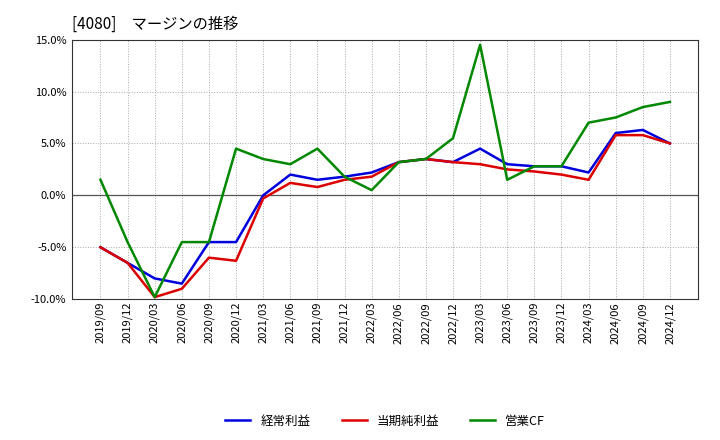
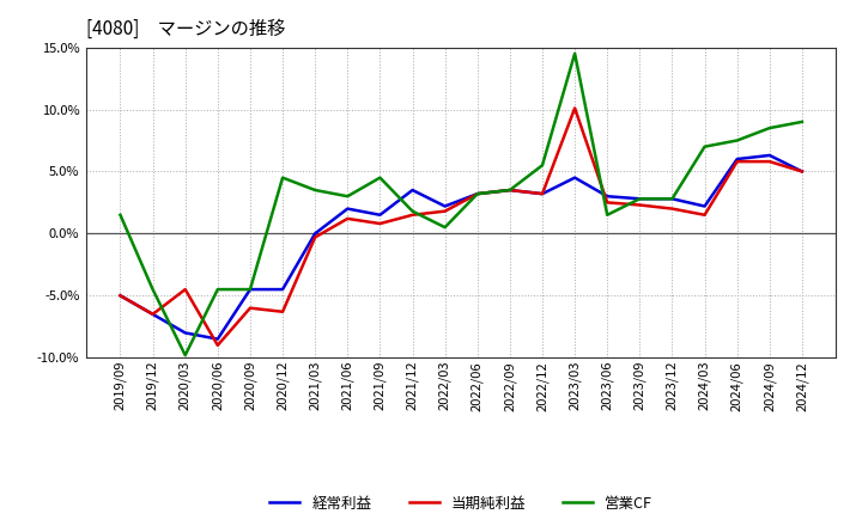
当期純利益/2020/03: -9.8% -> -4.5%
経常利益/2021/12: 1.8% -> 3.5%
当期純利益/2023/03: 3.0% -> 10.1%
